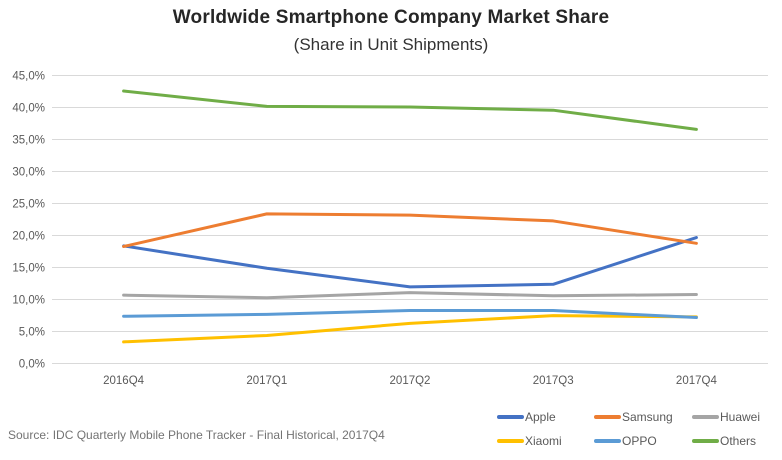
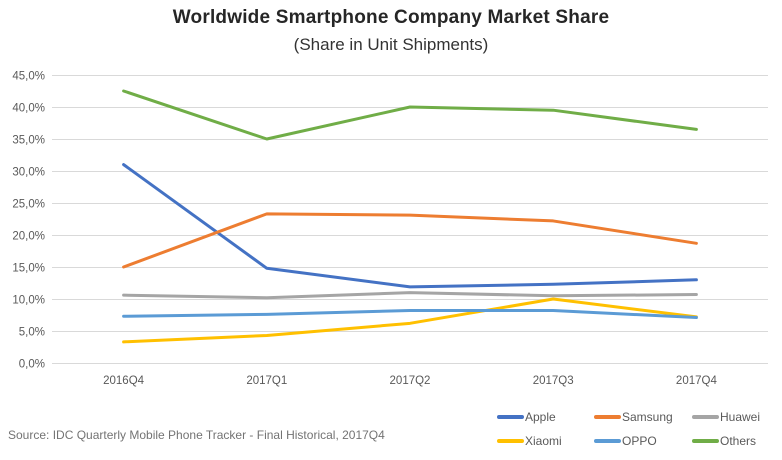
Apple/2016Q4: 18% -> 31%
Samsung/2016Q4: 18% -> 15%
Others/2017Q1: 40% -> 35%
Xiaomi/2017Q3: 7% -> 10%
Apple/2017Q4: 20% -> 13%
